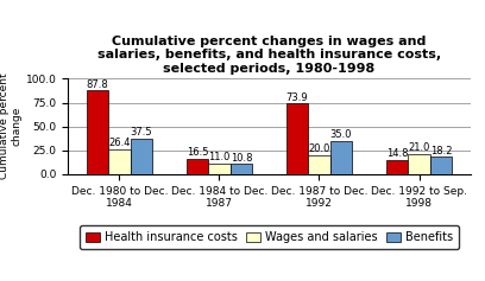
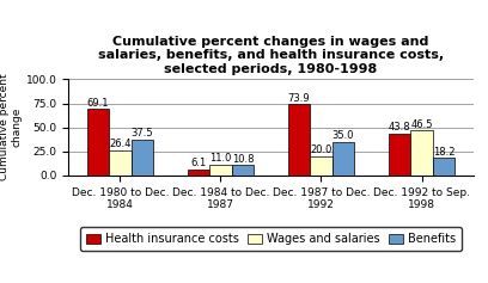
Health insurance costs/Dec. 1980 to Dec. 1984: 87.8 -> 69.1
Health insurance costs/Dec. 1984 to Dec. 1987: 16.5 -> 6.1
Health insurance costs/Dec. 1992 to Sep. 1998: 14.8 -> 43.8
Wages and salaries/Dec. 1992 to Sep. 1998: 21.0 -> 46.5
